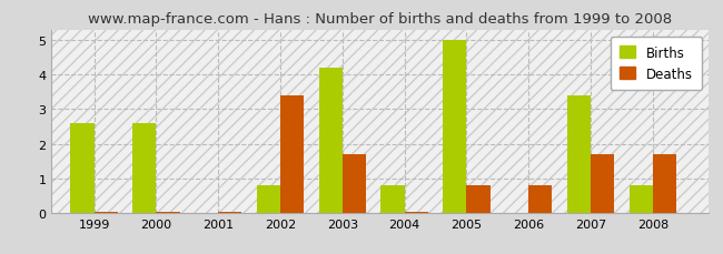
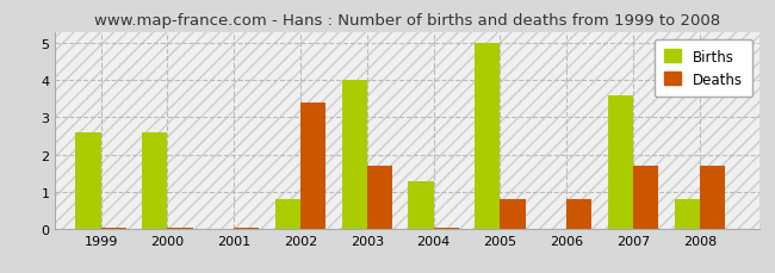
Births/2003: 4.2 -> 4.0
Births/2004: 0.8 -> 1.3
Births/2007: 3.4 -> 3.6
